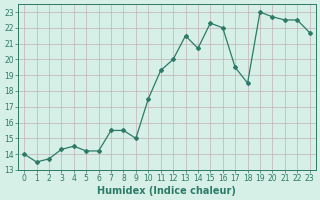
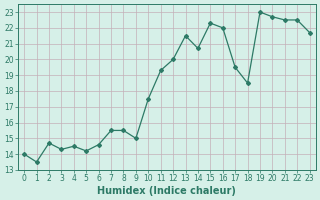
2: 13.7 -> 14.7
6: 14.2 -> 14.6
